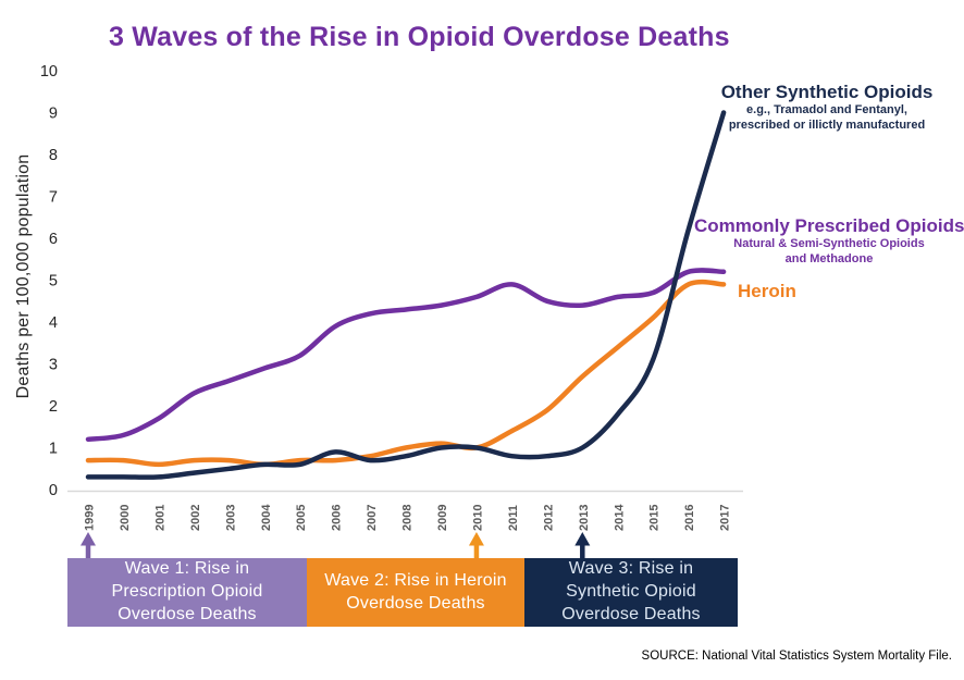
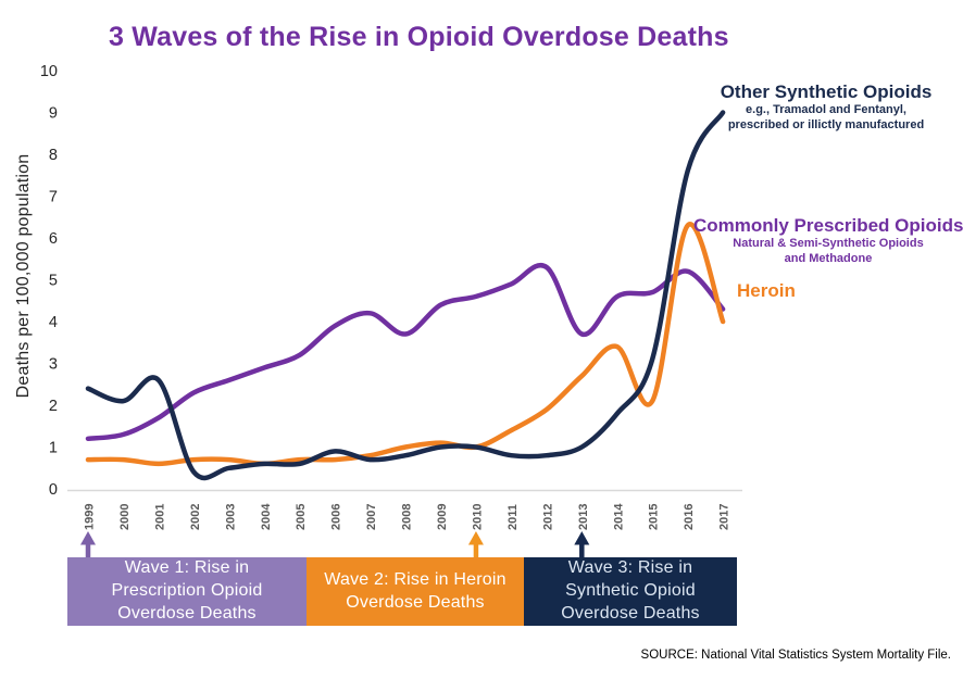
Other Synthetic Opioids/1999: 0.3 -> 2.4
Other Synthetic Opioids/2000: 0.3 -> 2.1
Other Synthetic Opioids/2001: 0.3 -> 2.6
Commonly Prescribed Opioids/2008: 4.3 -> 3.7
Commonly Prescribed Opioids/2012: 4.5 -> 5.3
Commonly Prescribed Opioids/2013: 4.4 -> 3.7
Heroin/2015: 4.1 -> 2.1
Heroin/2016: 4.9 -> 6.3
Other Synthetic Opioids/2016: 6.2 -> 7.6
Commonly Prescribed Opioids/2017: 5.2 -> 4.3
Heroin/2017: 4.9 -> 4.0
